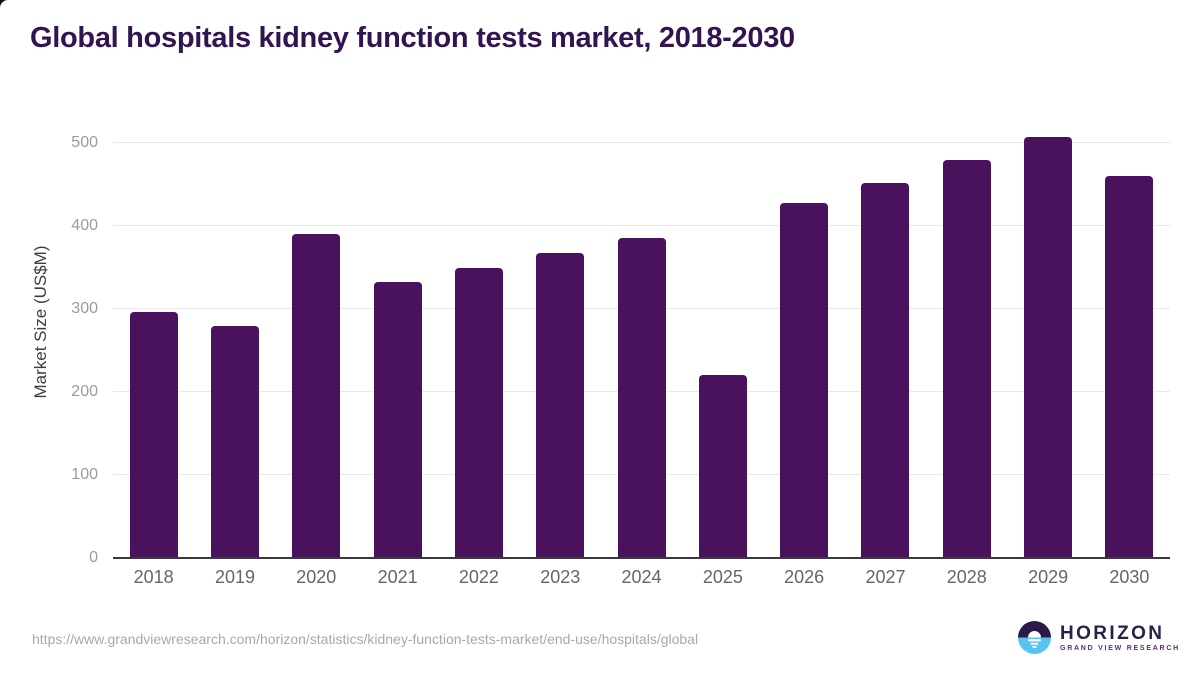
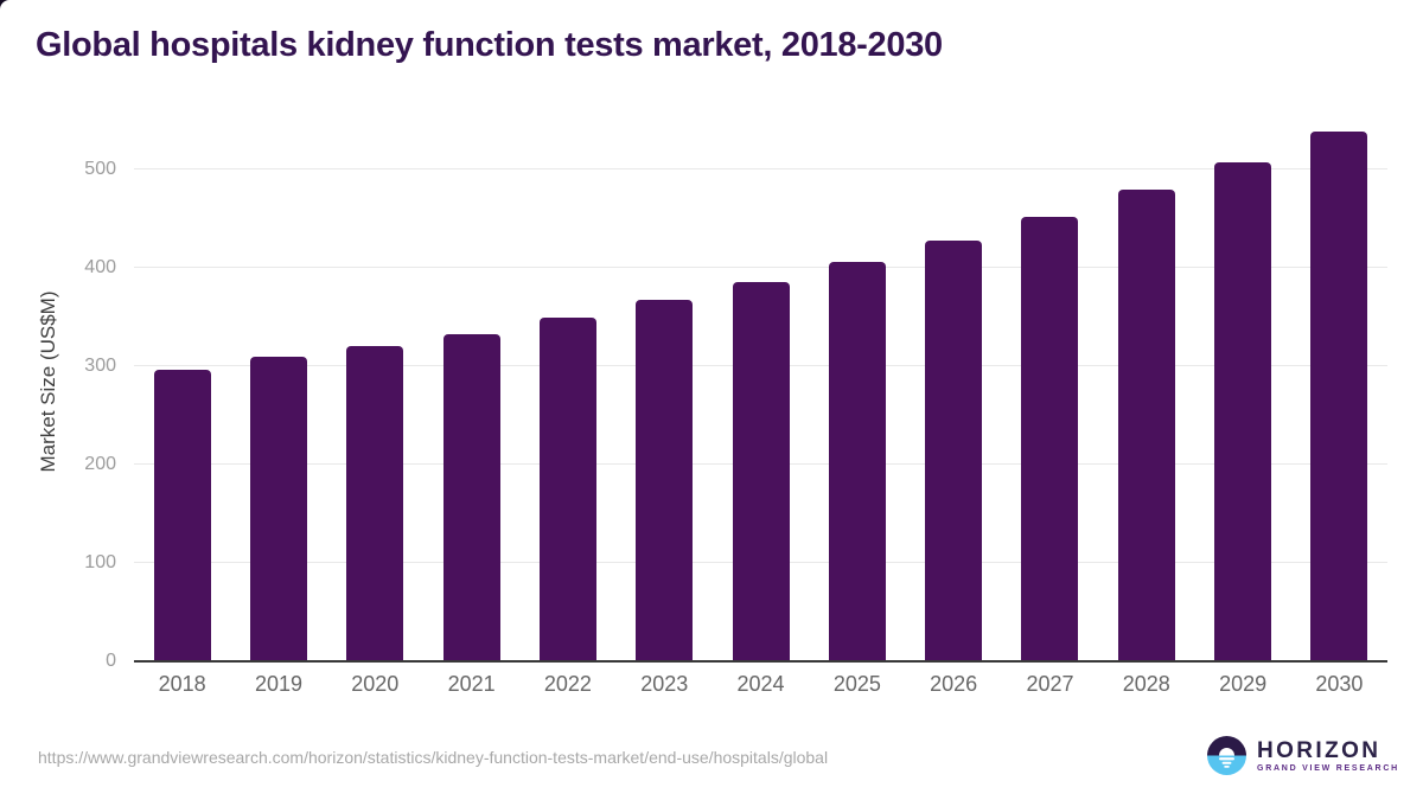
2019: 280 -> 310
2020: 390 -> 320
2025: 220 -> 410
2030: 460 -> 540
